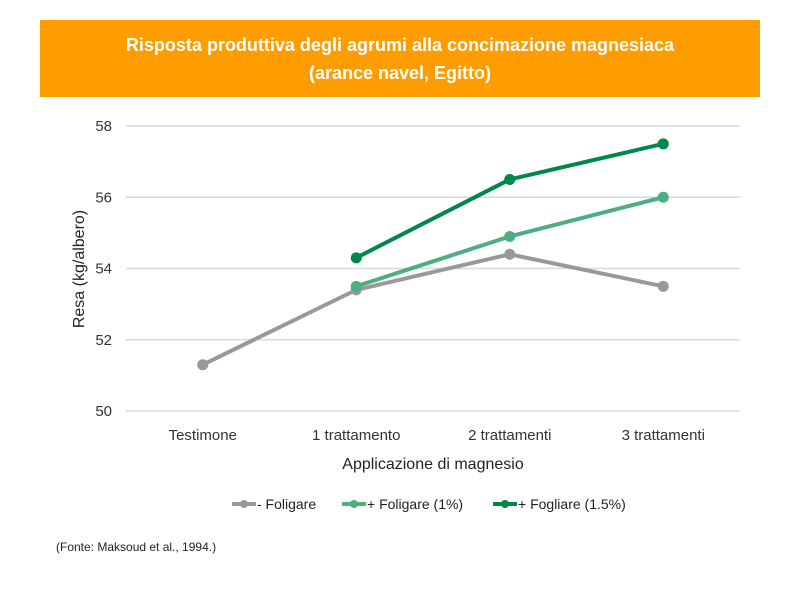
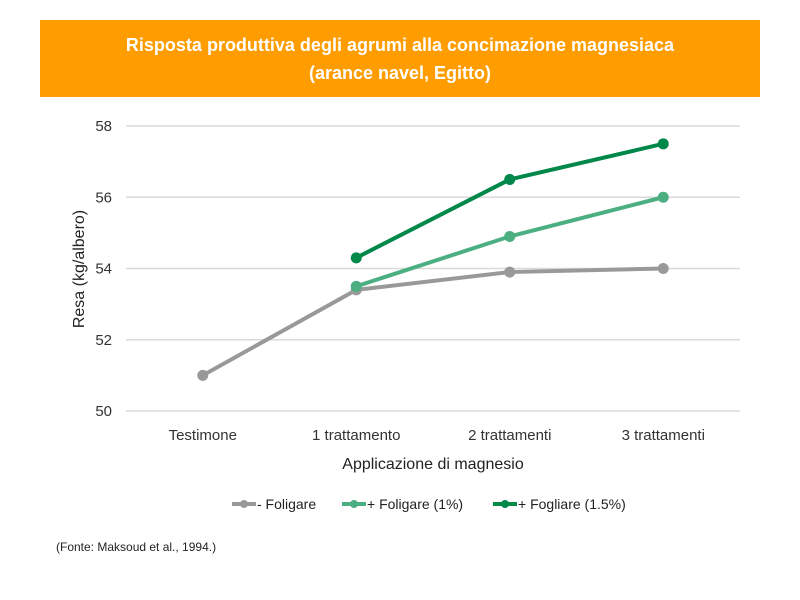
- Foligare/Testimone: 51.3 -> 51.0
- Foligare/2 trattamenti: 54.4 -> 53.9
- Foligare/3 trattamenti: 53.5 -> 54.0
